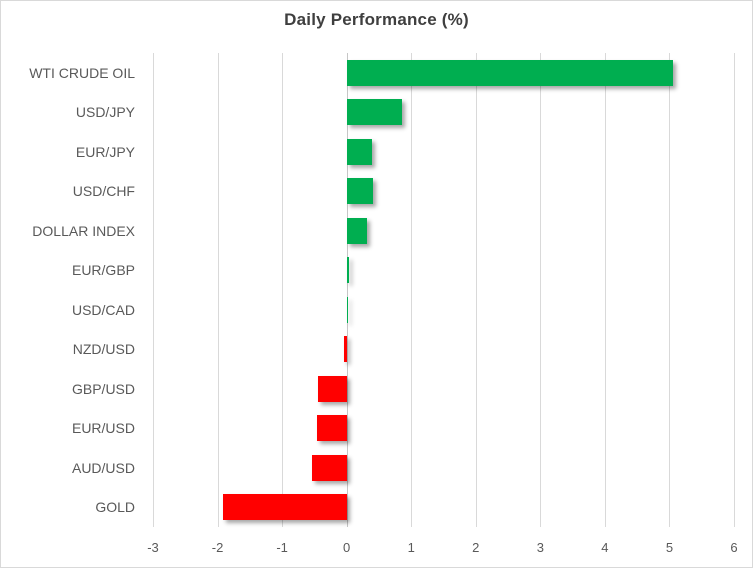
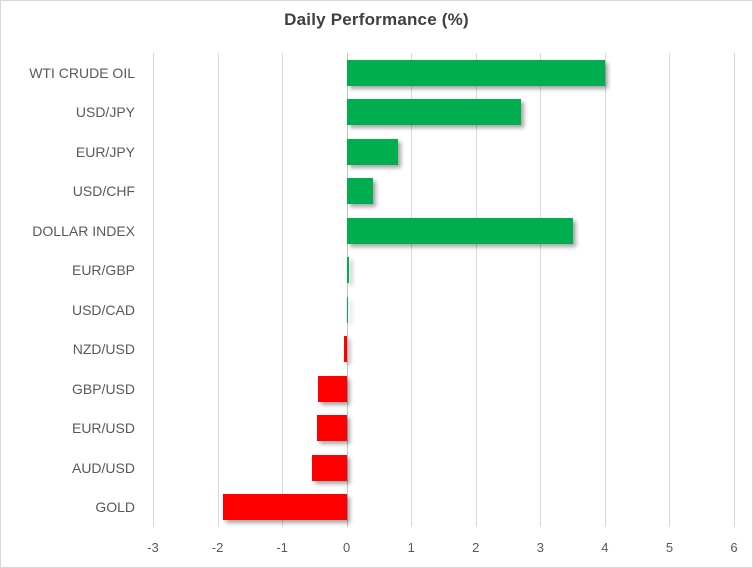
WTI CRUDE OIL: 5.0 -> 4.0
USD/JPY: 0.9 -> 2.7
EUR/JPY: 0.4 -> 0.8
DOLLAR INDEX: 0.3 -> 3.5
